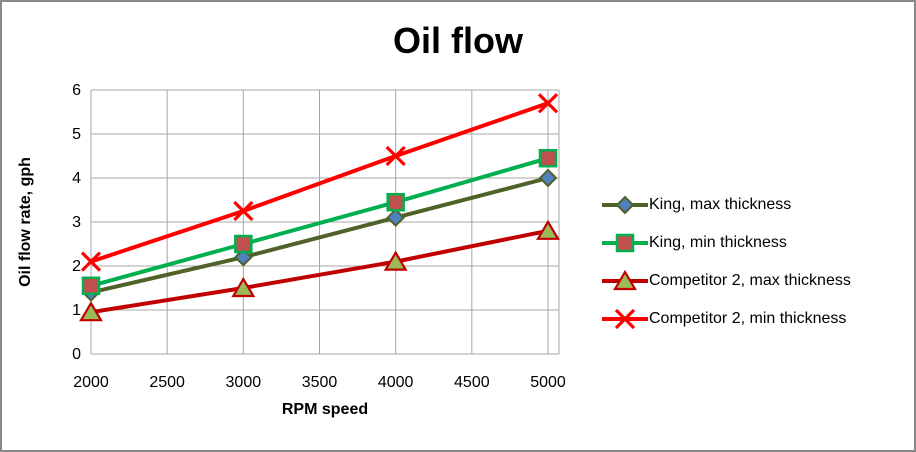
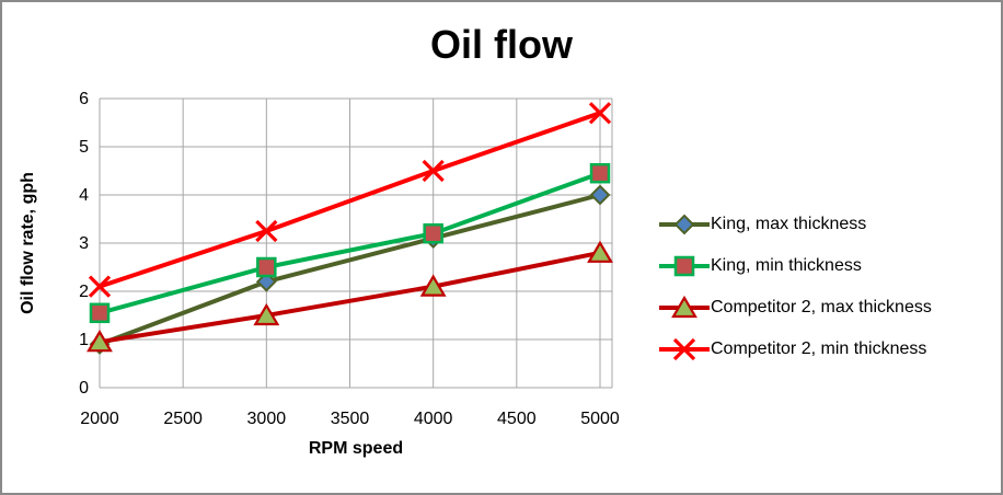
King, max thickness/2000: 1.4 -> 0.9
King, min thickness/4000: 3.5 -> 3.2
